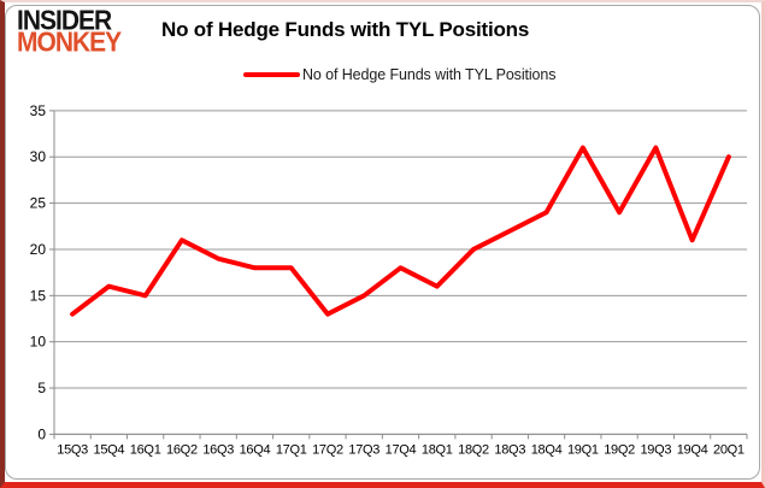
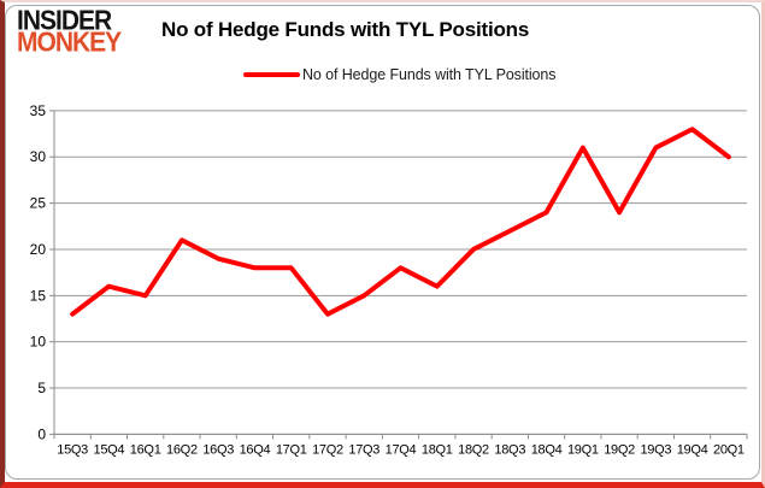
19Q4: 21 -> 33
